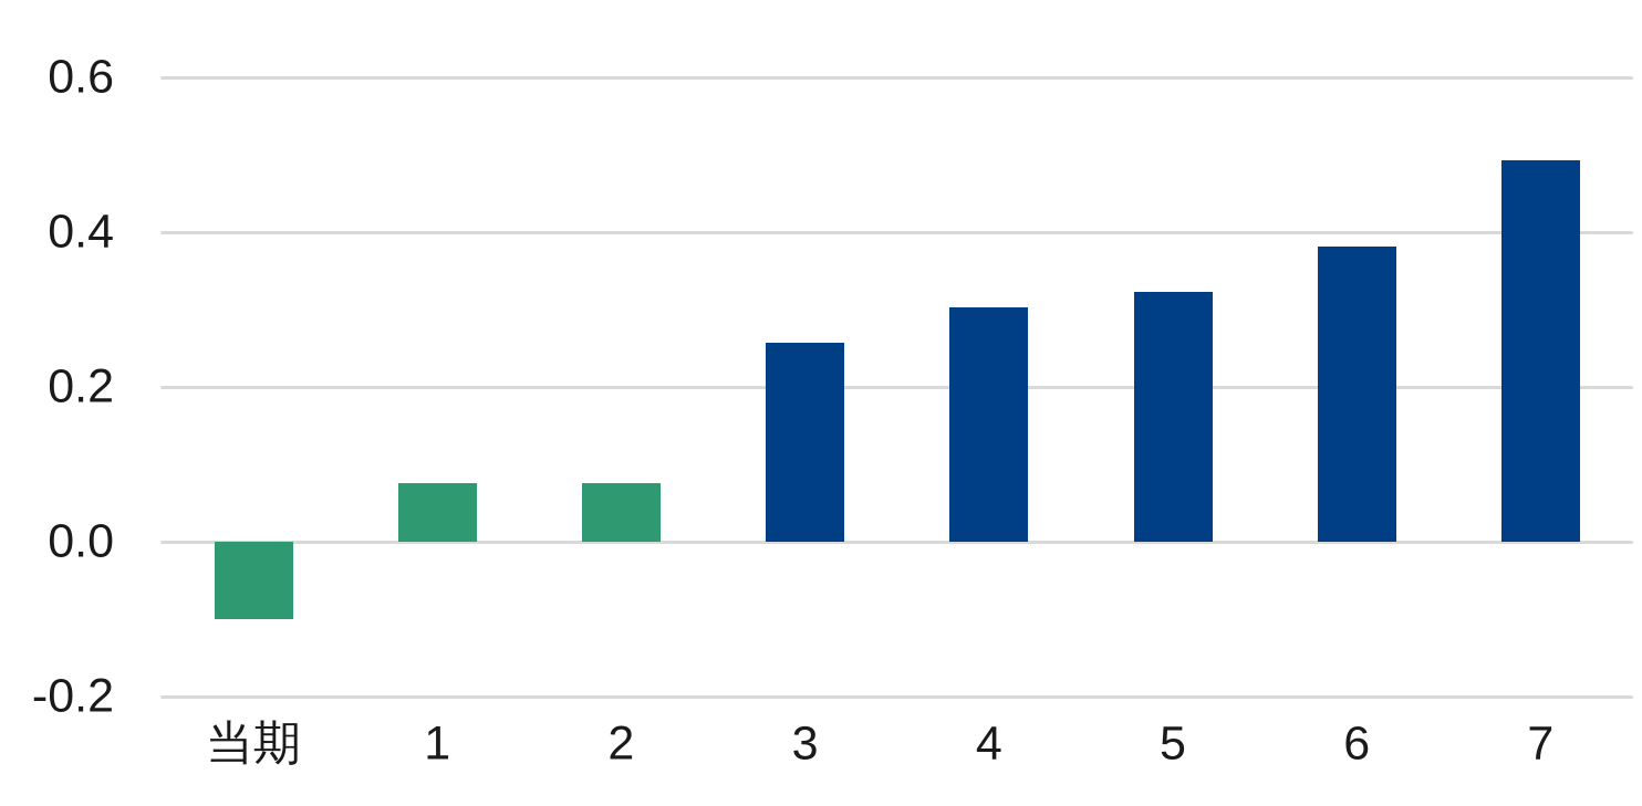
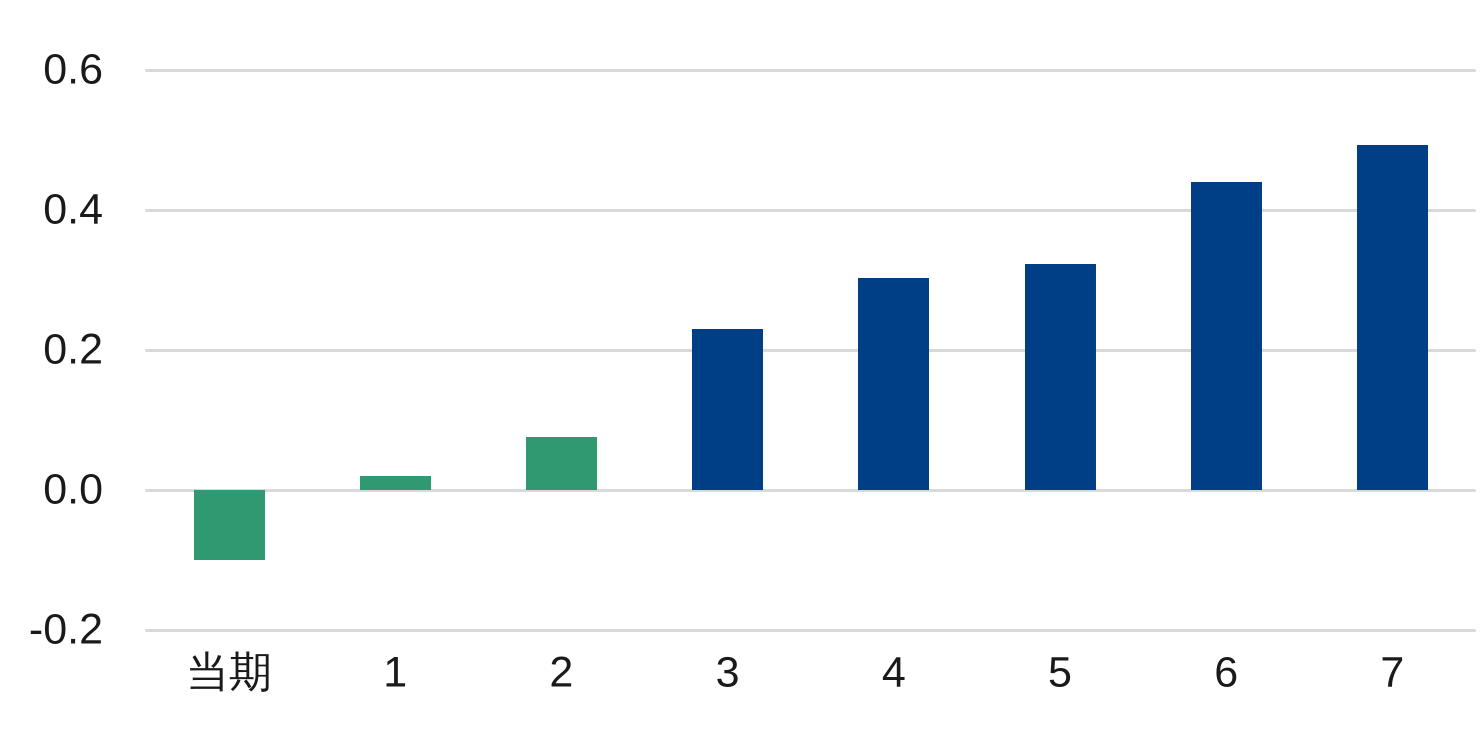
1: 0.08 -> 0.02
3: 0.26 -> 0.23
6: 0.38 -> 0.44
